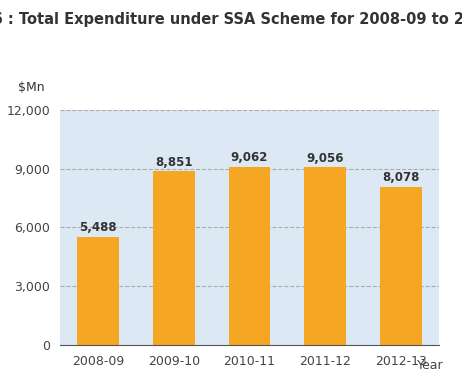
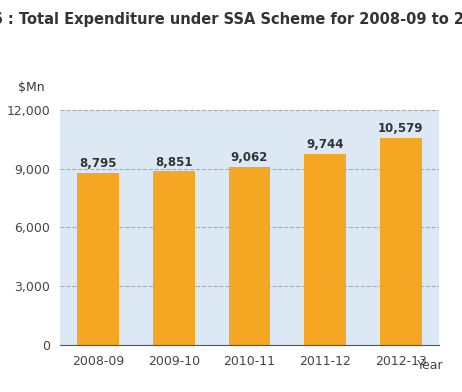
2008-09: 5,488 -> 8,795
2011-12: 9,056 -> 9,744
2012-13: 8,078 -> 10,579
